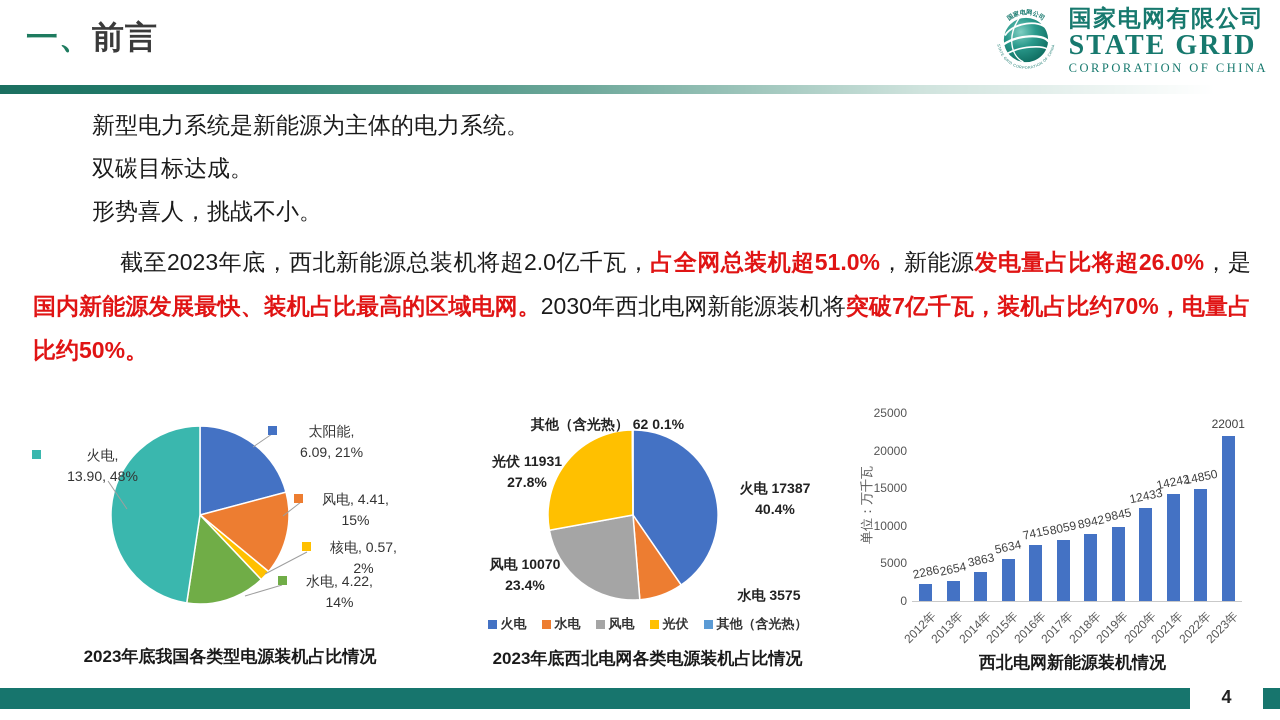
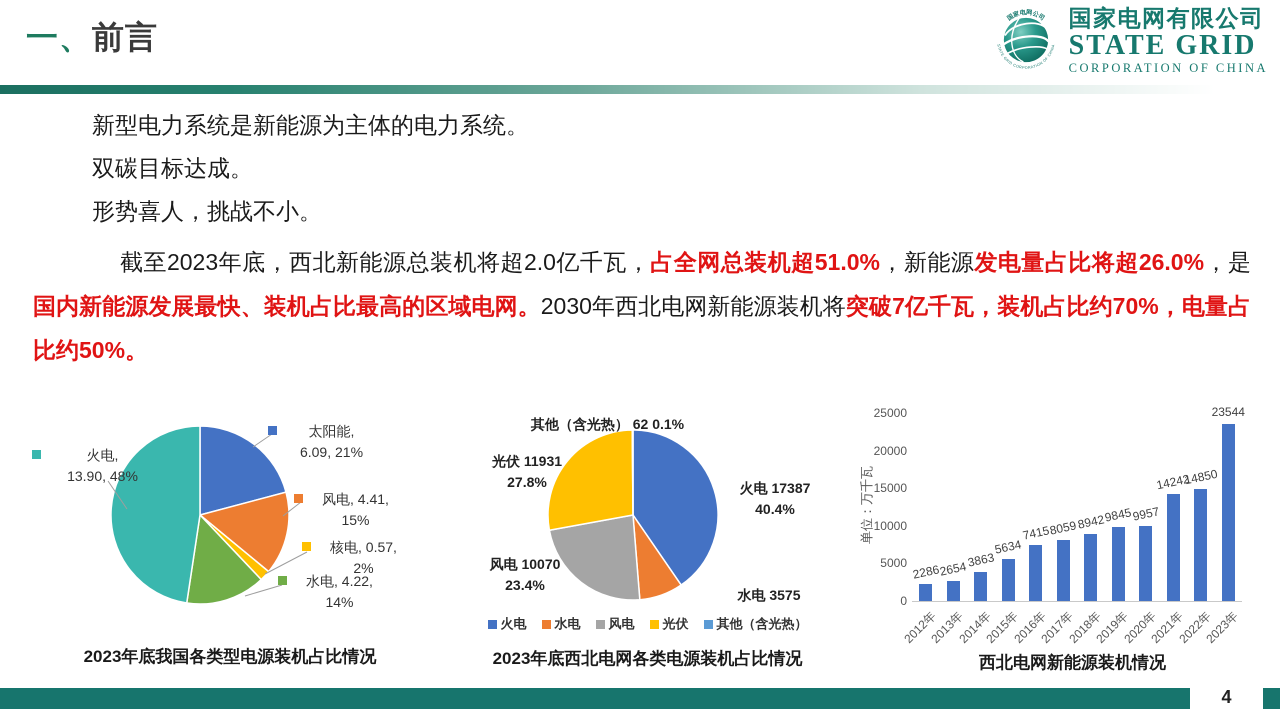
西北电网新能源装机情况/2020年: 12433 -> 9957
西北电网新能源装机情况/2023年: 22001 -> 23544
